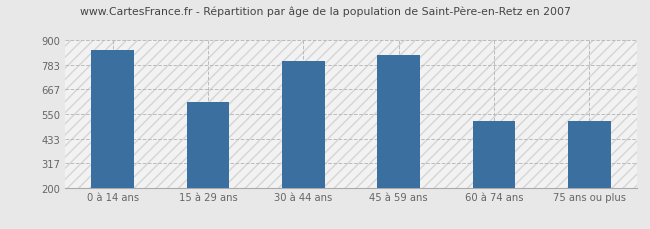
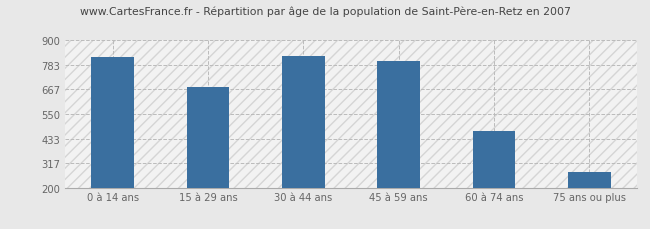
0 à 14 ans: 855 -> 820
15 à 29 ans: 605 -> 679
30 à 44 ans: 800 -> 824
45 à 59 ans: 830 -> 800
60 à 74 ans: 515 -> 468
75 ans ou plus: 515 -> 275
